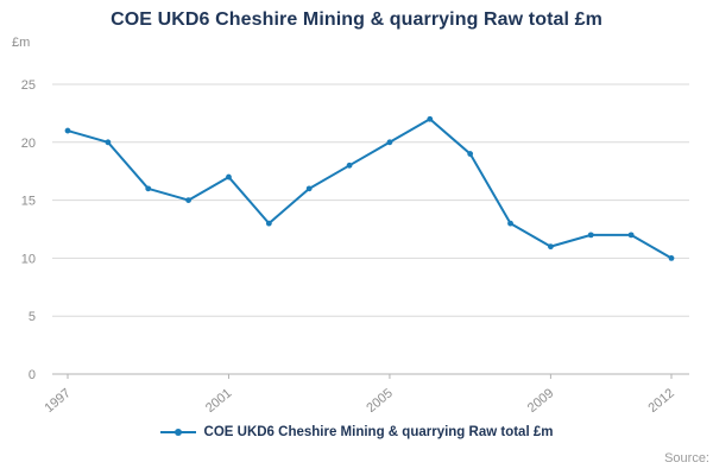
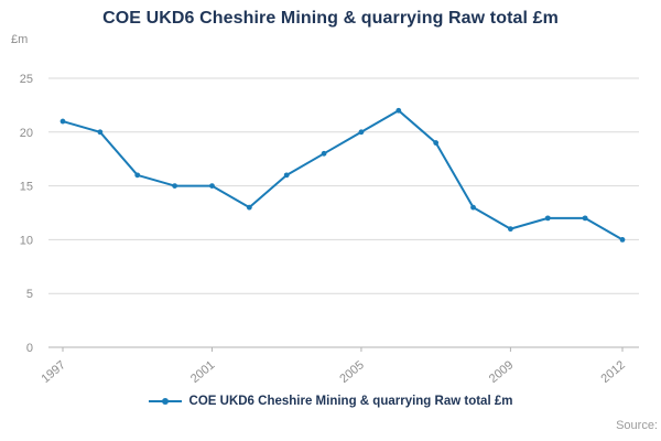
2001: 17 -> 15
